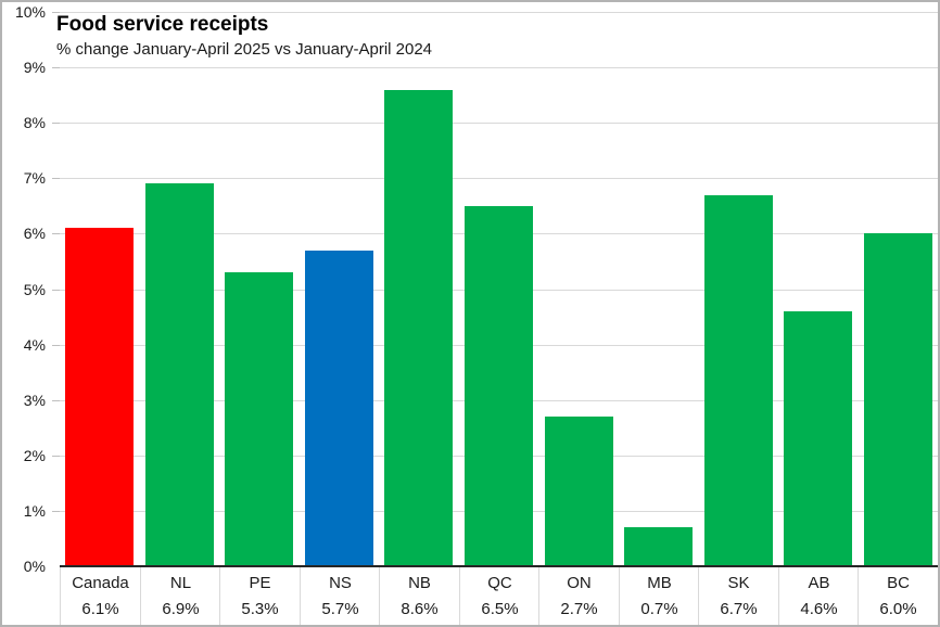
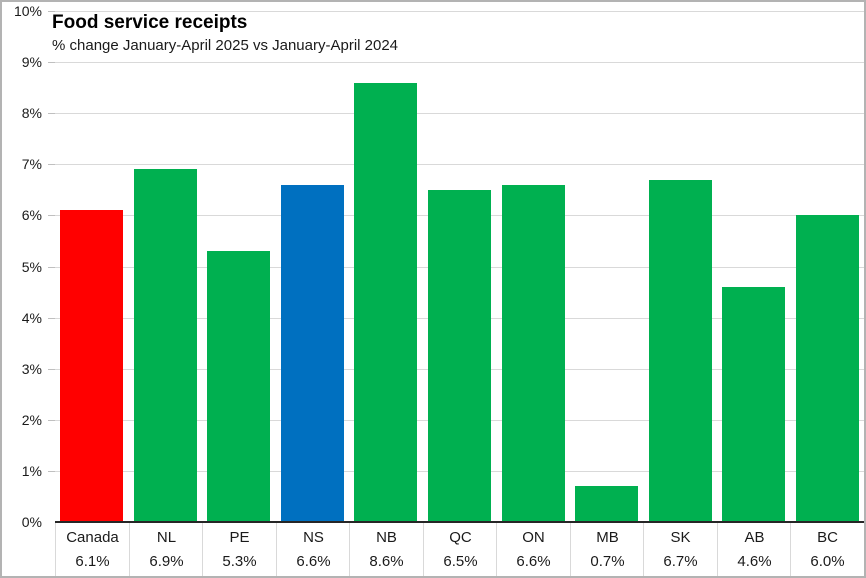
NS: 5.7% -> 6.6%
ON: 2.7% -> 6.6%
